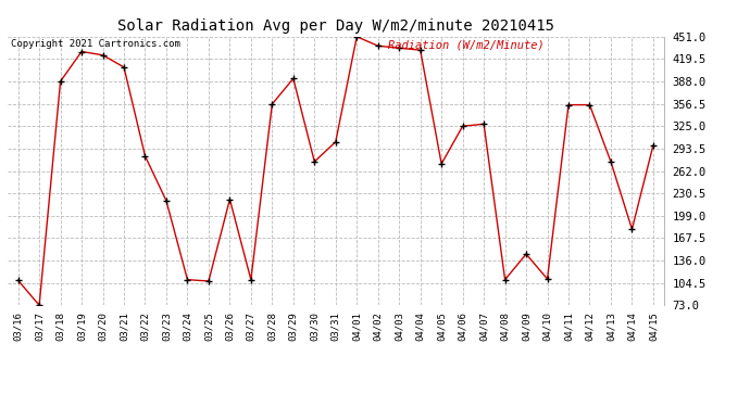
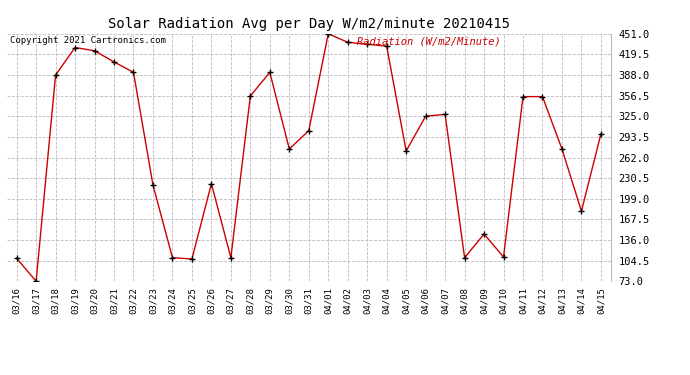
03/22: 283 -> 392
